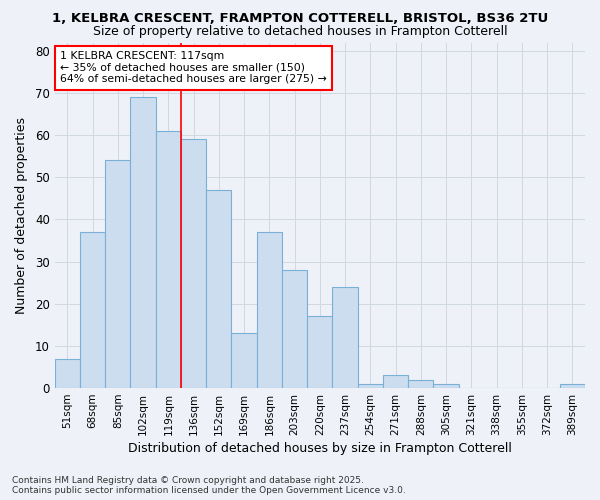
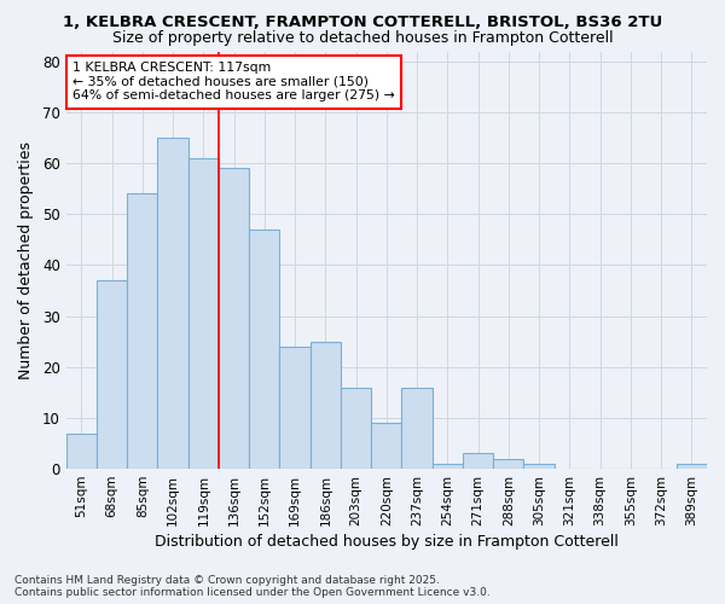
102sqm: 69 -> 65
169sqm: 13 -> 24
186sqm: 37 -> 25
203sqm: 28 -> 16
220sqm: 17 -> 9
237sqm: 24 -> 16
